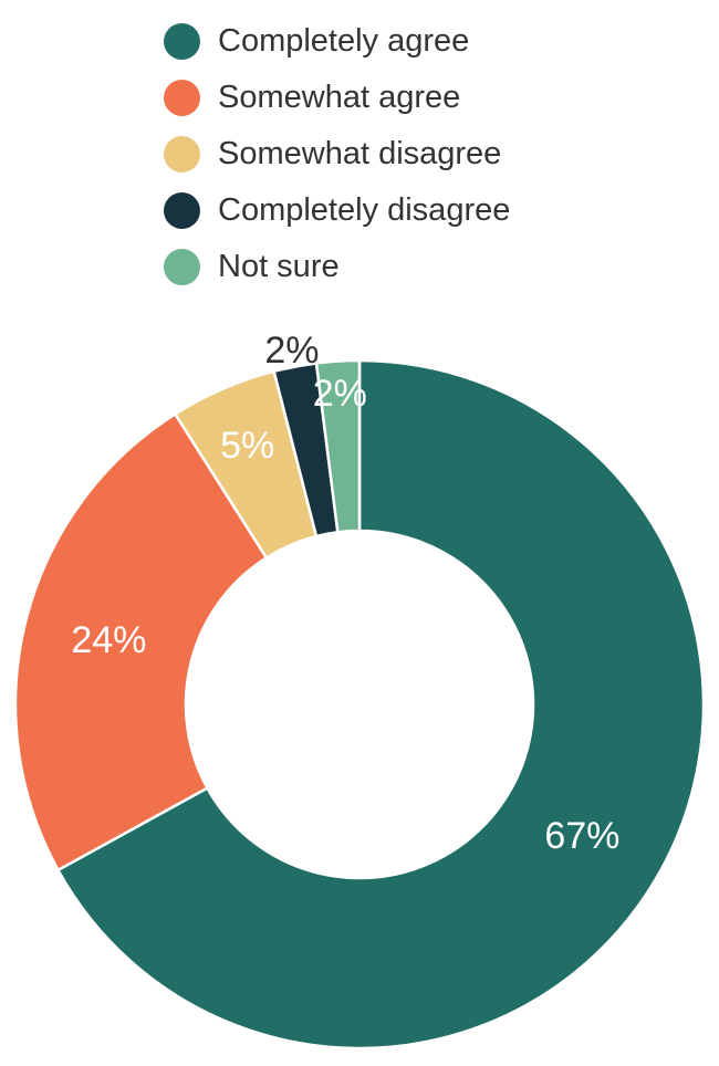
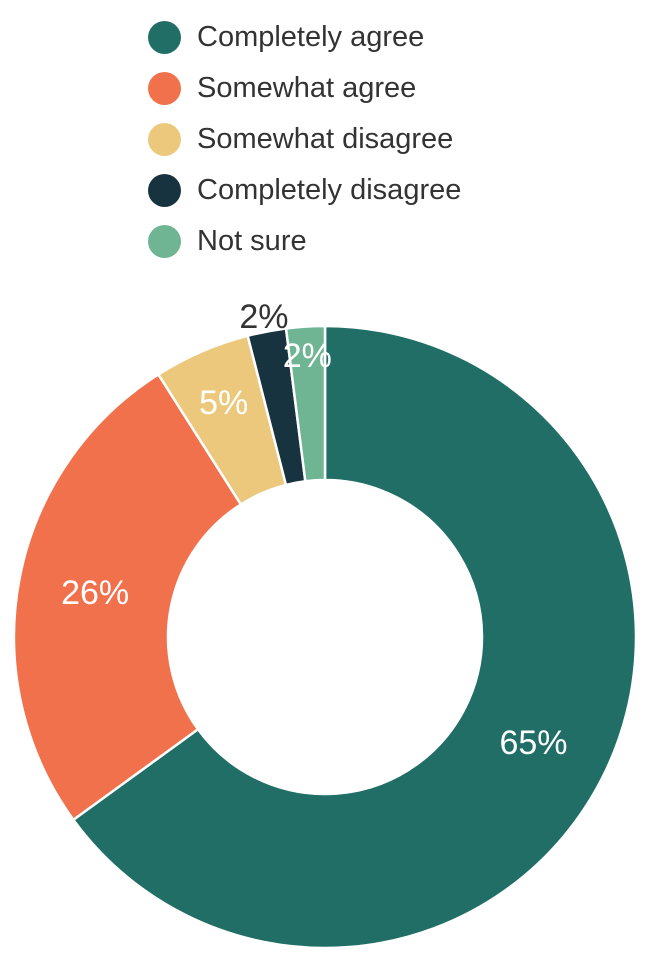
Completely agree: 67% -> 65%
Somewhat agree: 24% -> 26%
